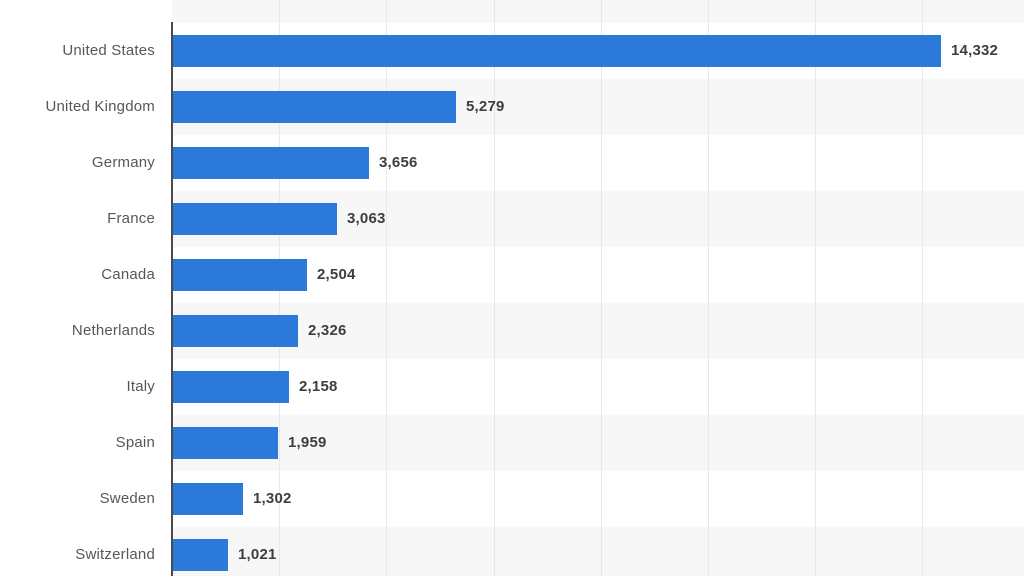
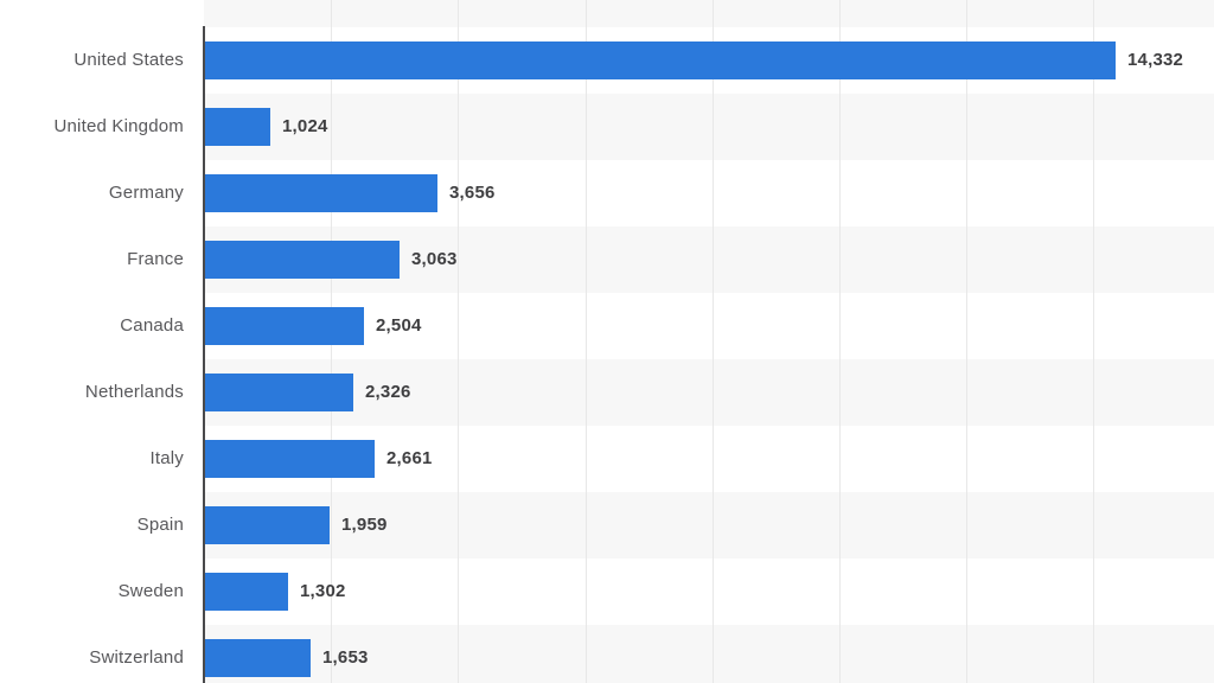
United Kingdom: 5,279 -> 1,024
Italy: 2,158 -> 2,661
Switzerland: 1,021 -> 1,653
